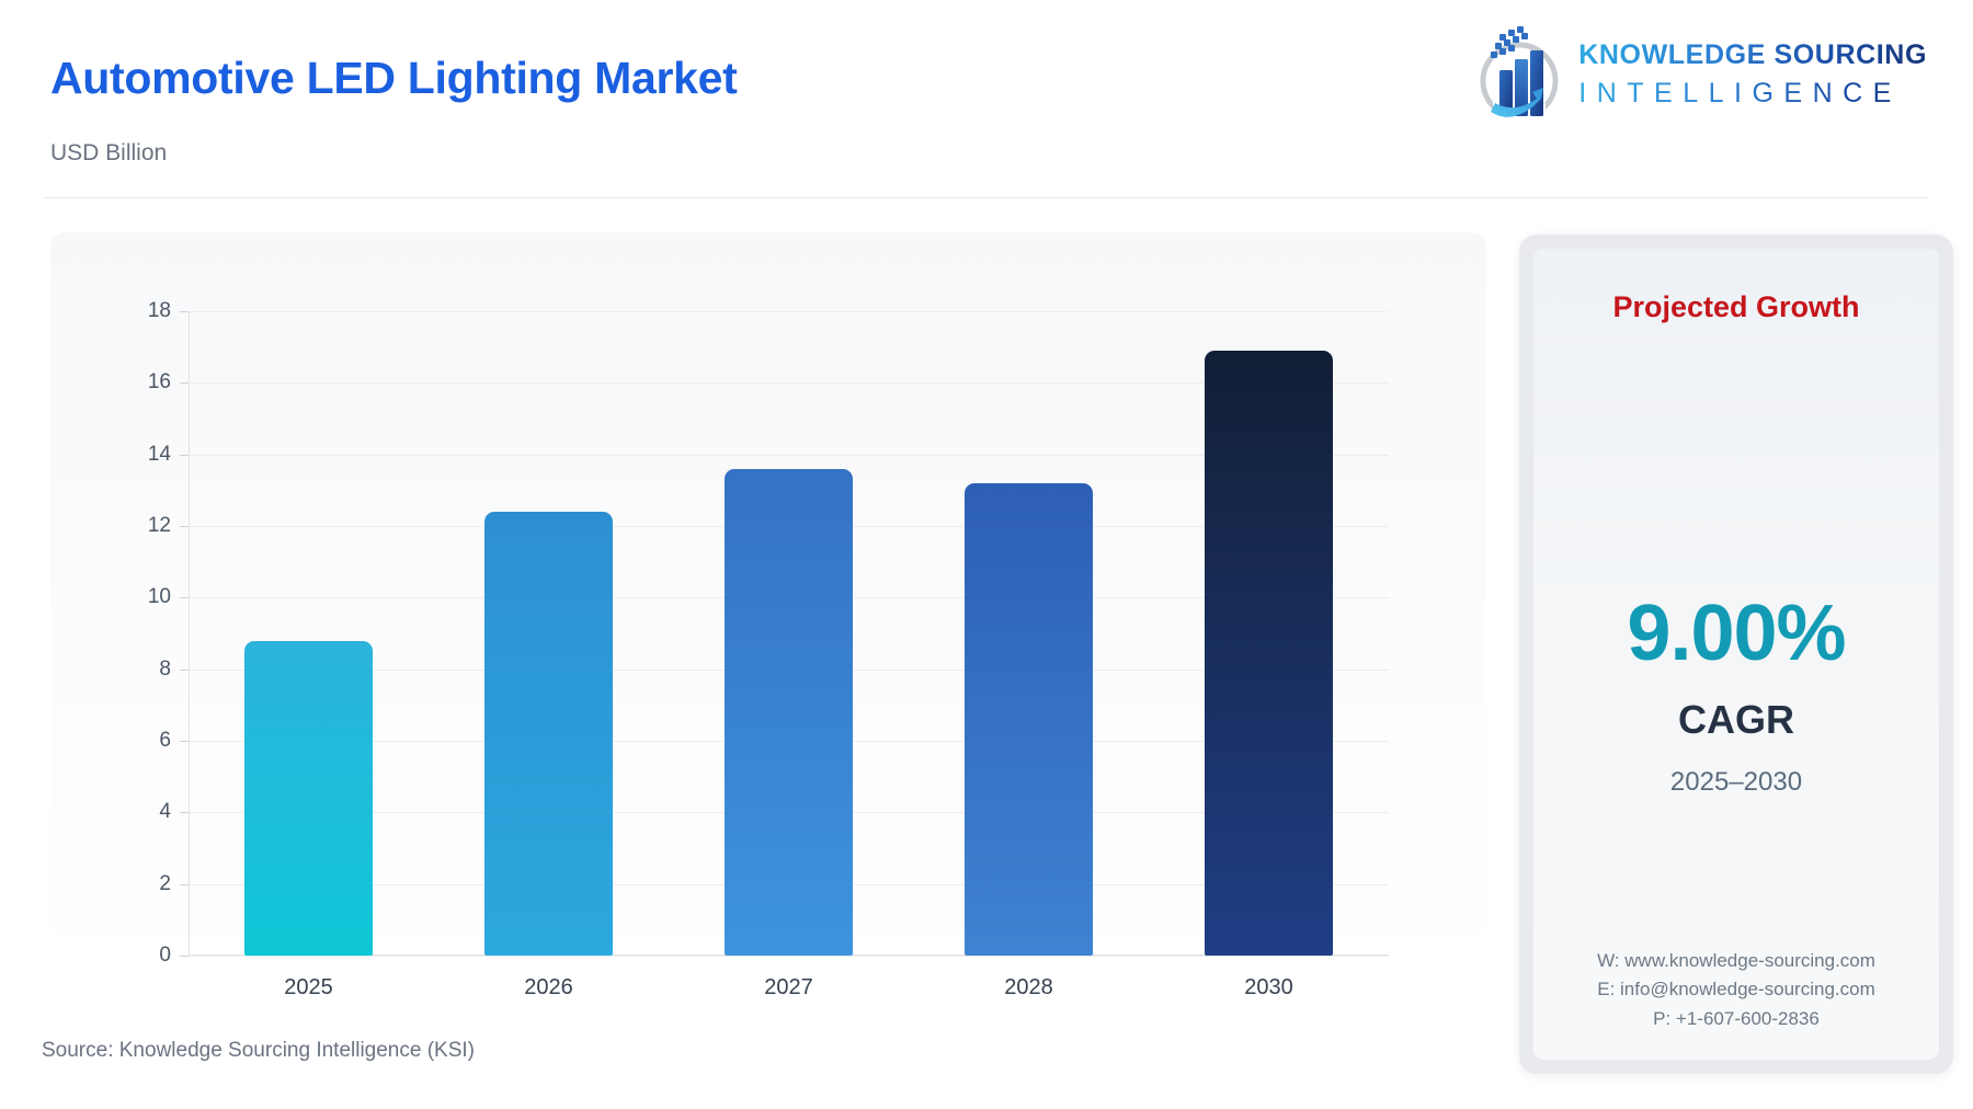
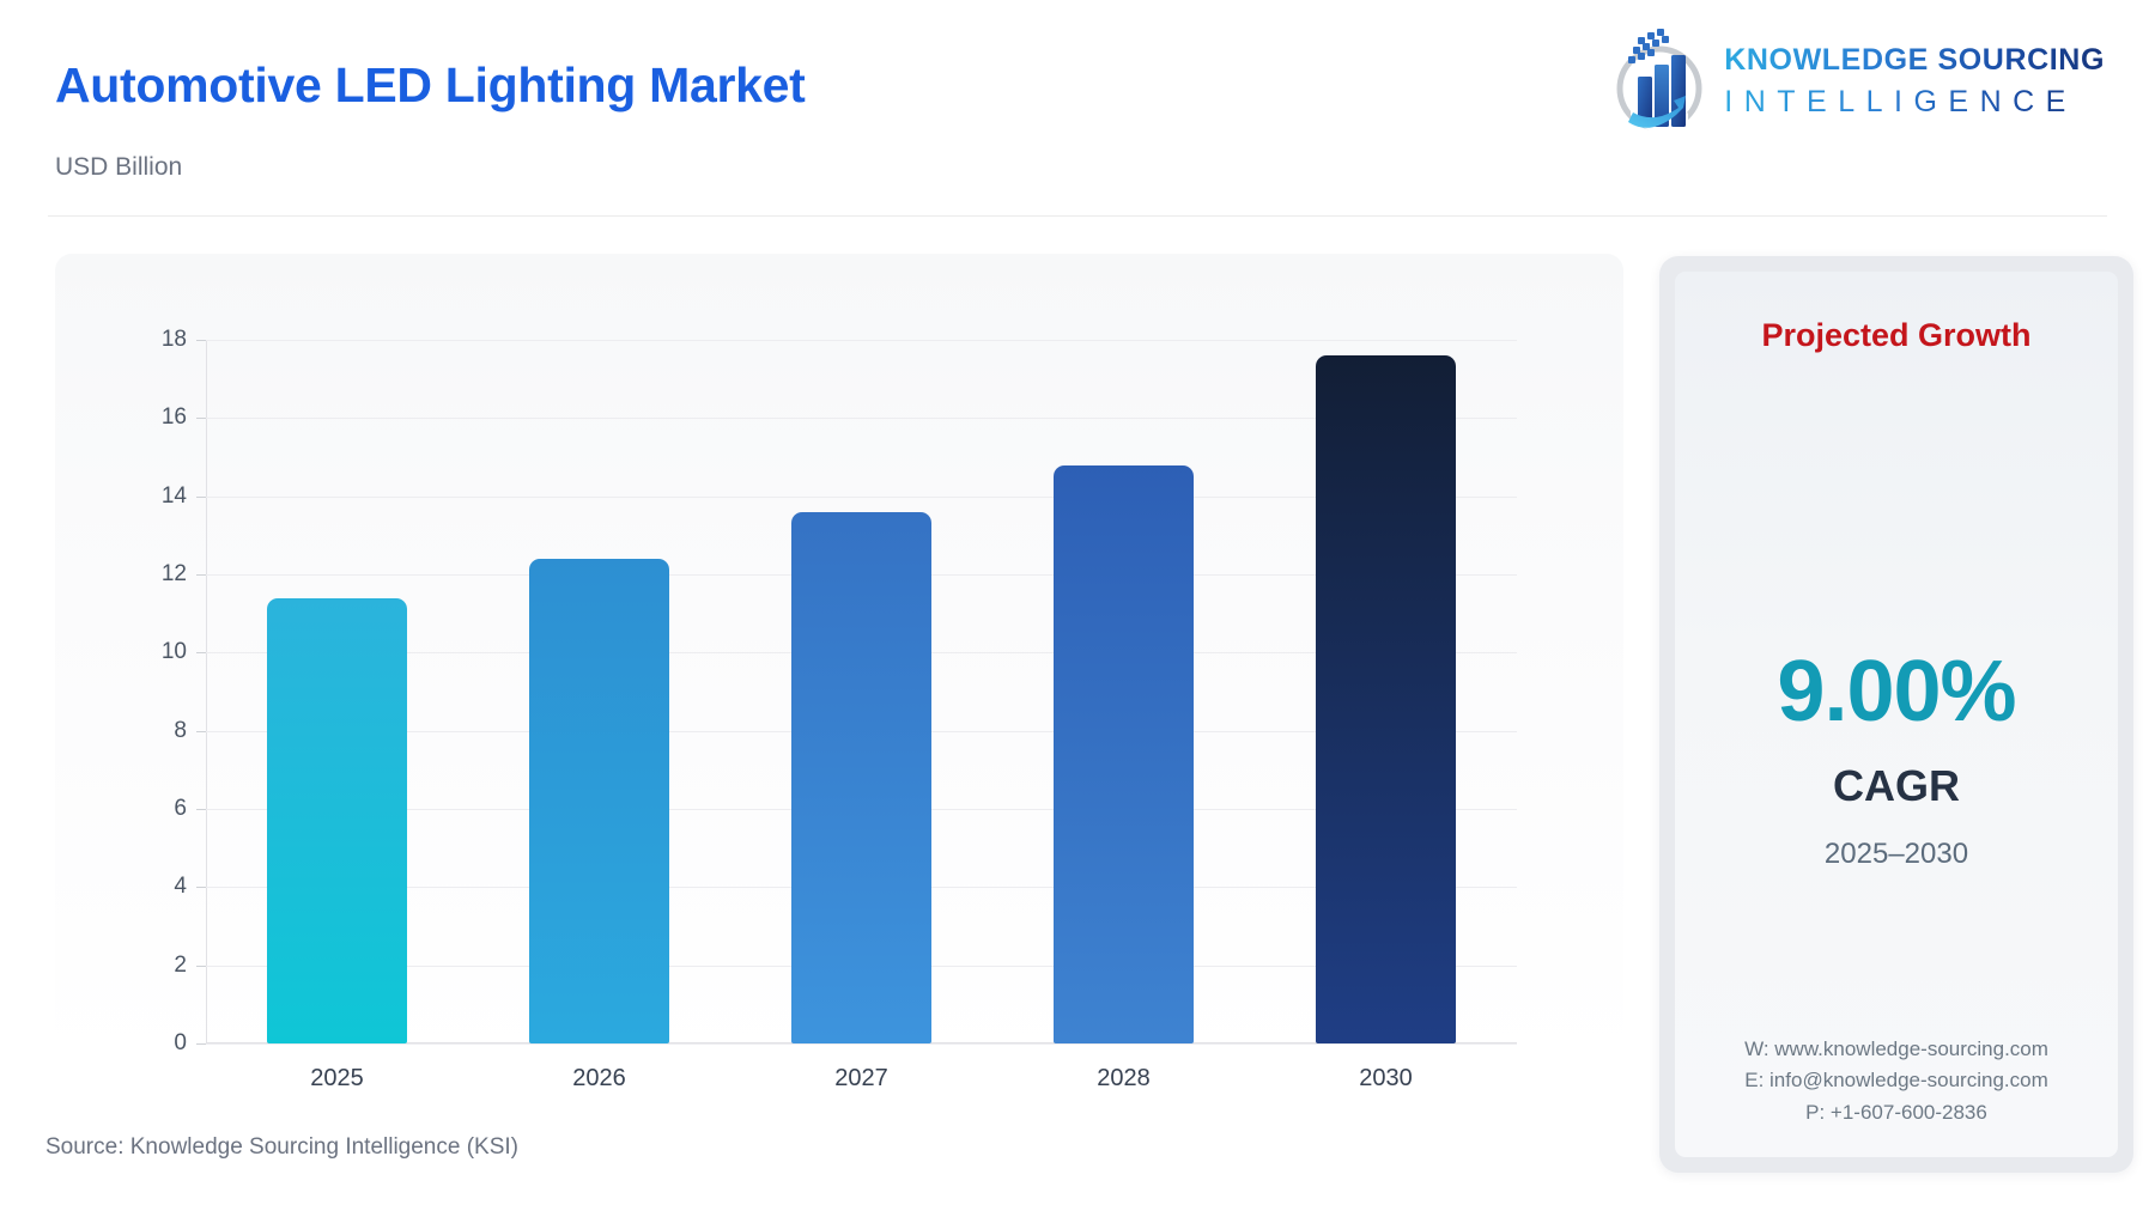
2025: 8.8 -> 11.4
2028: 13.2 -> 14.8
2030: 16.9 -> 17.6
